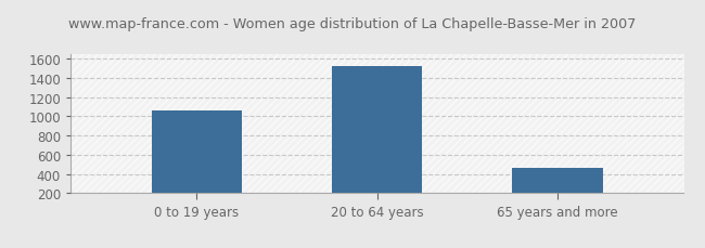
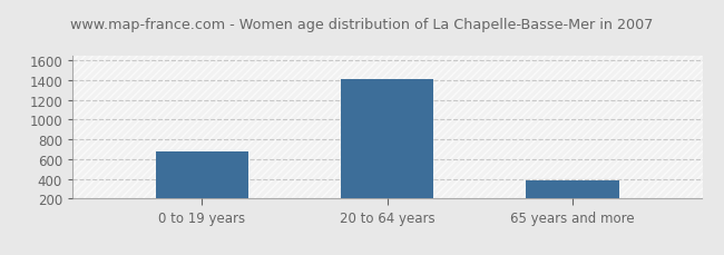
0 to 19 years: 1060 -> 680
20 to 64 years: 1520 -> 1410
65 years and more: 460 -> 390
